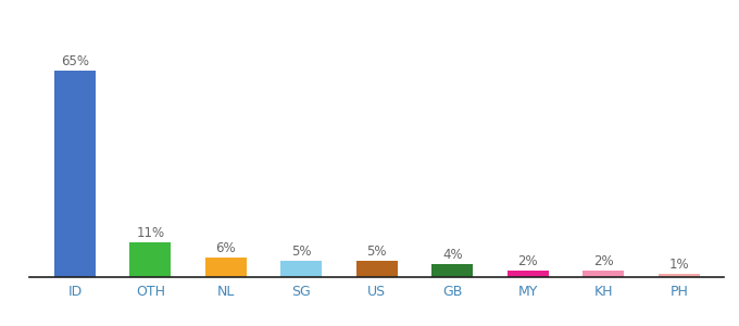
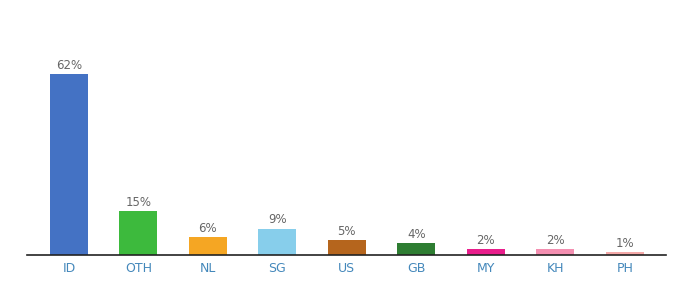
ID: 65% -> 62%
OTH: 11% -> 15%
SG: 5% -> 9%
